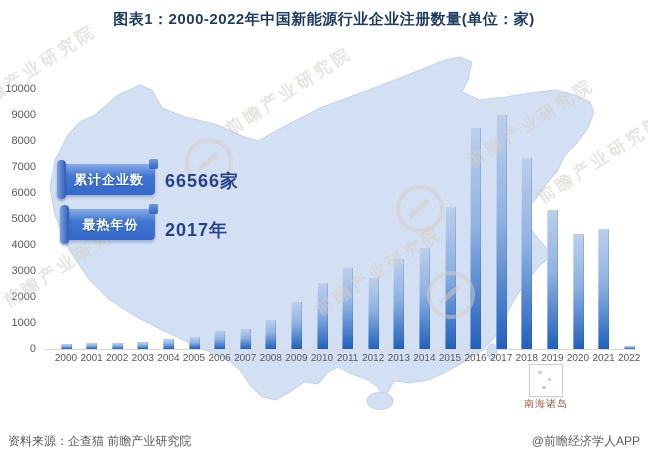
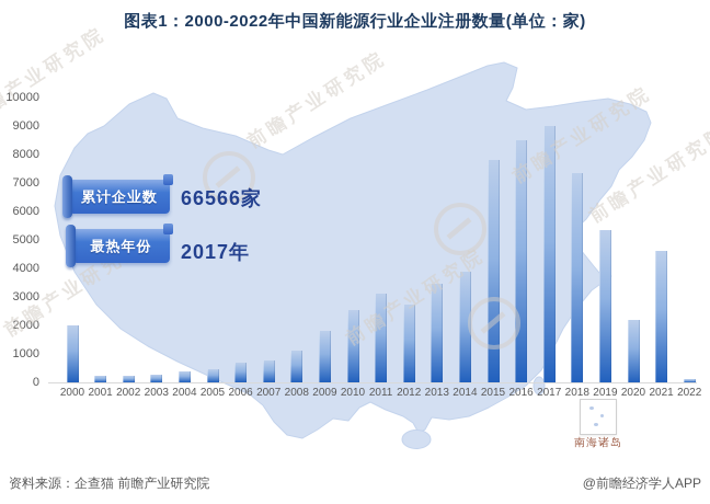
2000: 200 -> 2000
2015: 5500 -> 7800
2020: 4400 -> 2200
